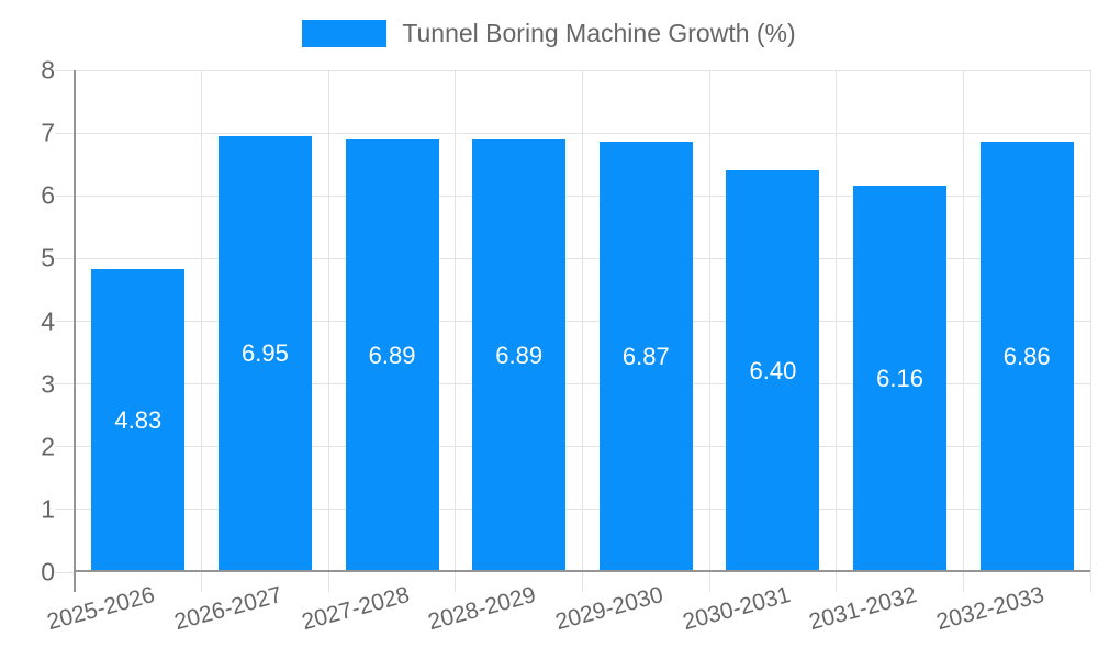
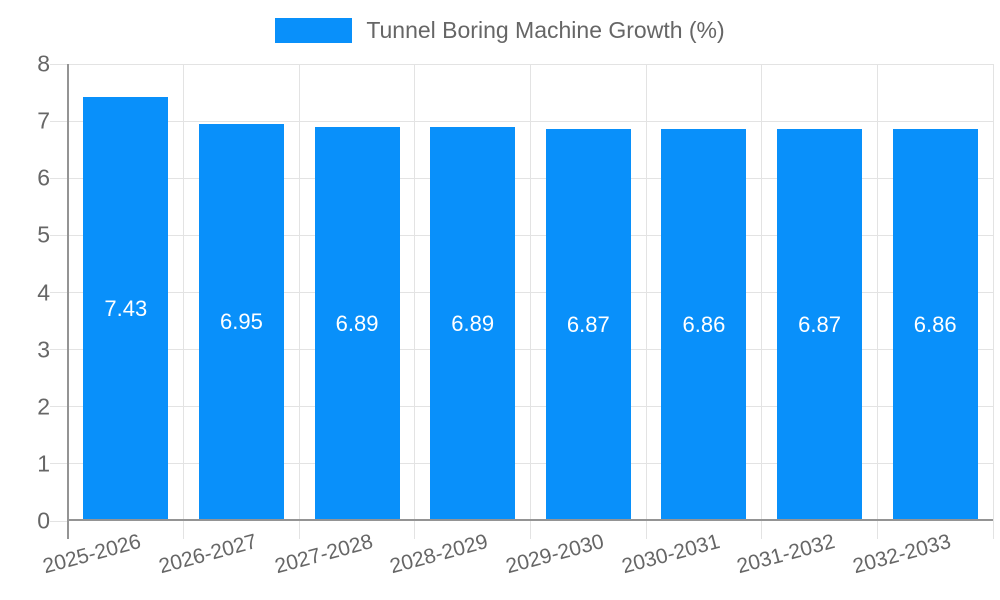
2025-2026: 4.83 -> 7.43
2030-2031: 6.40 -> 6.86
2031-2032: 6.16 -> 6.87
